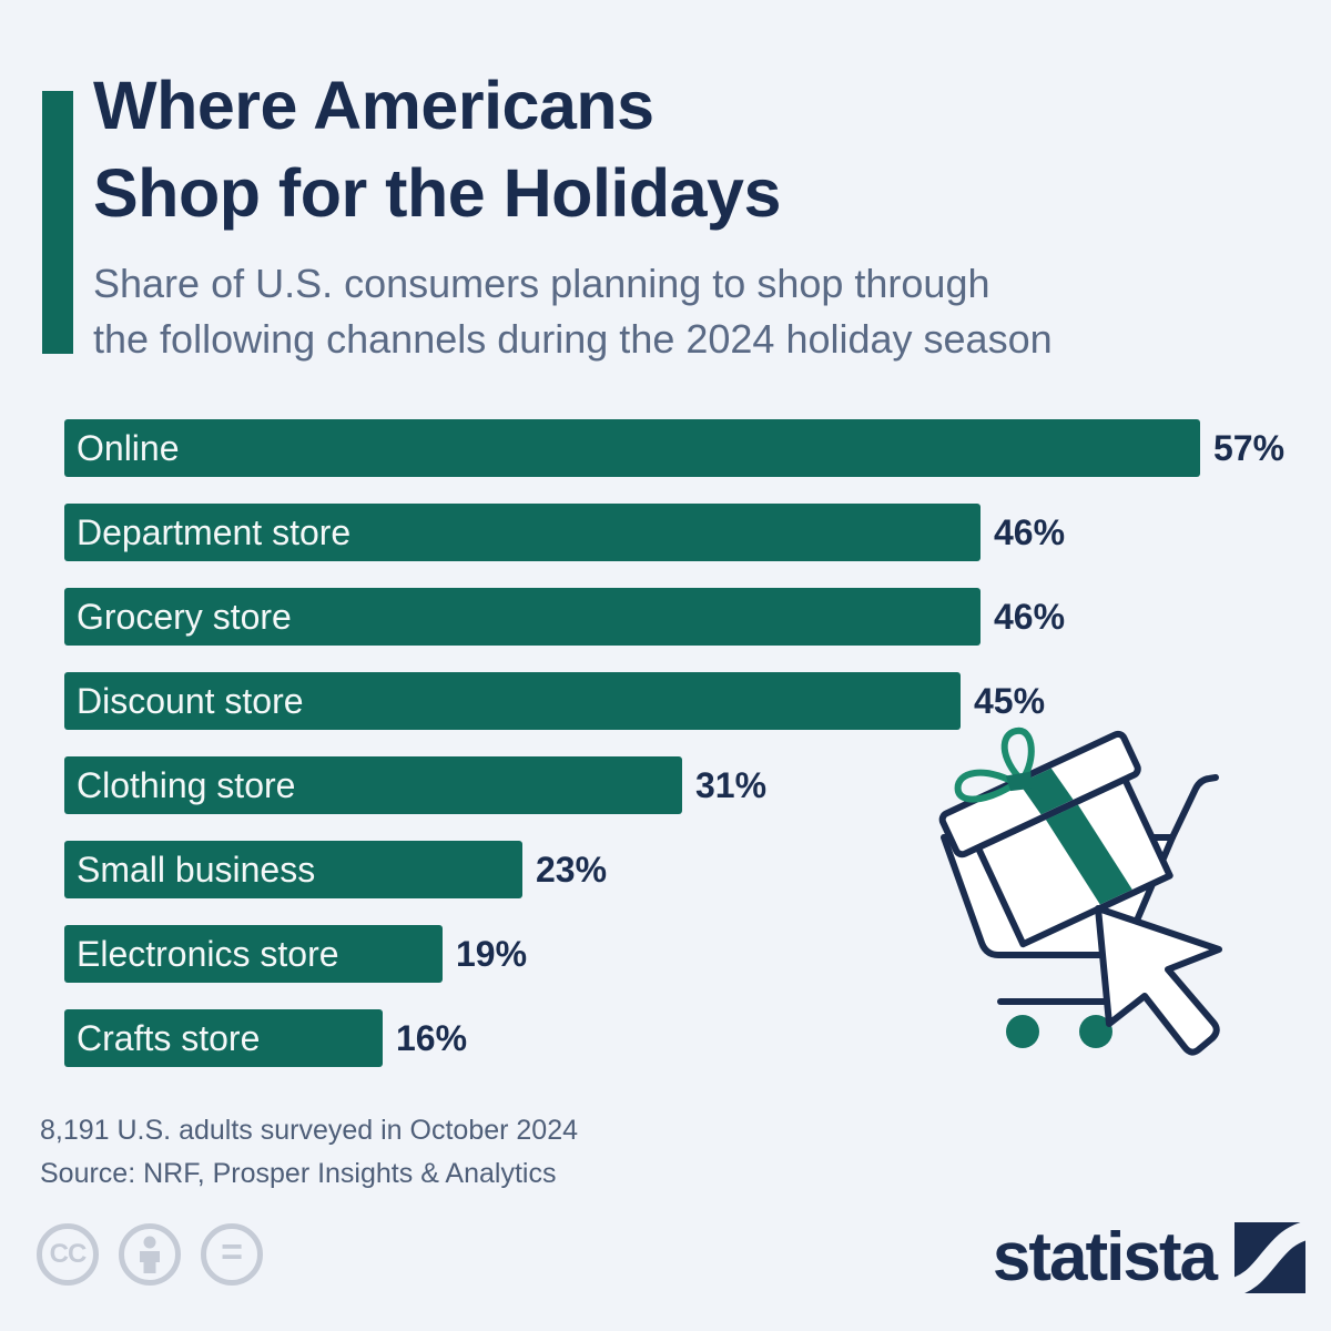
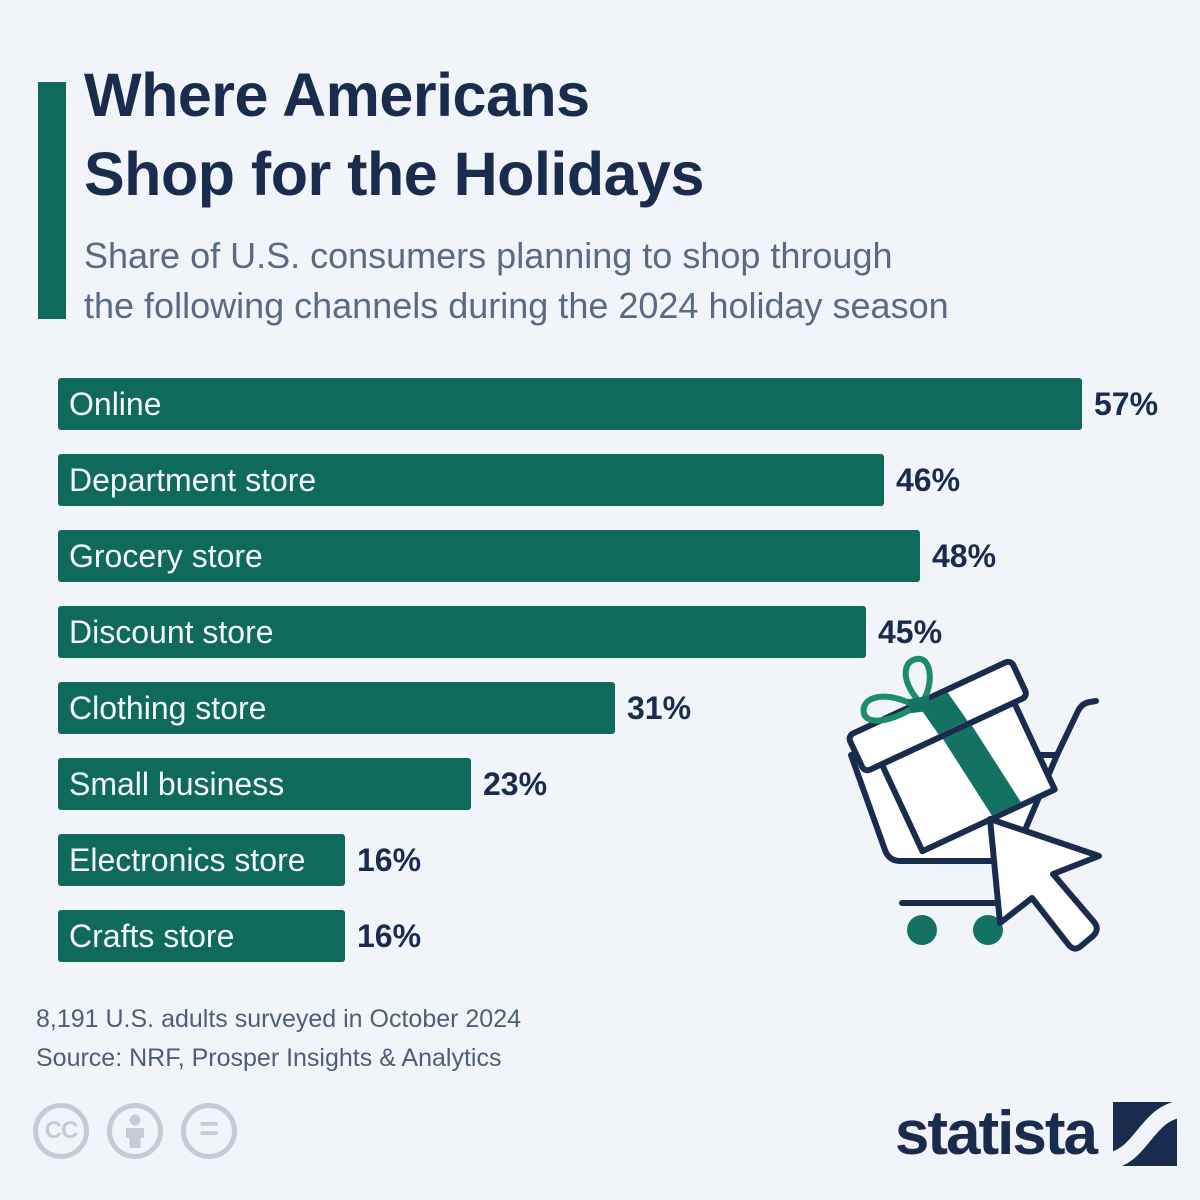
Grocery store: 46% -> 48%
Electronics store: 19% -> 16%
